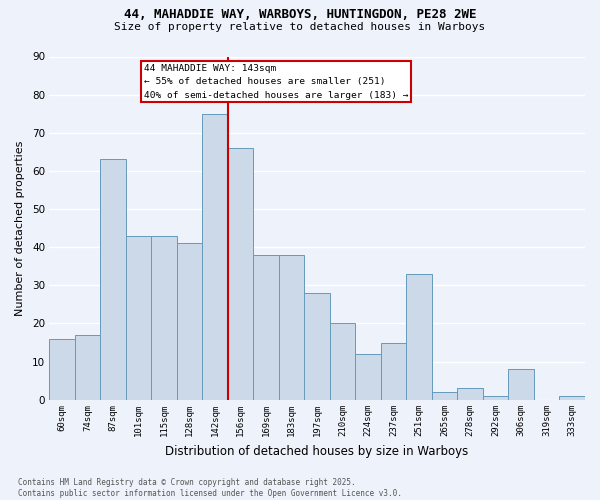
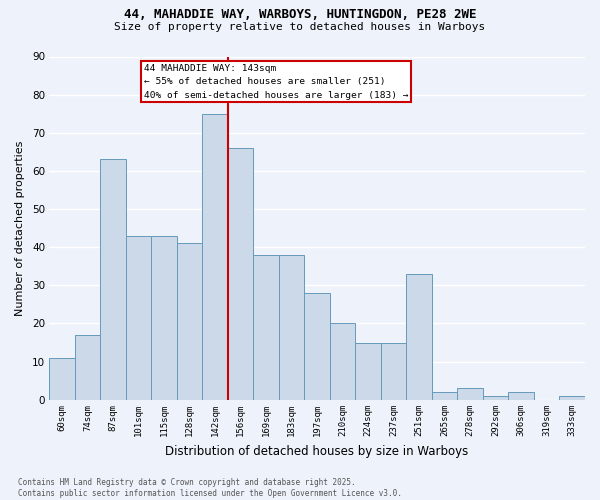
60sqm: 16 -> 11
224sqm: 12 -> 15
306sqm: 8 -> 2
